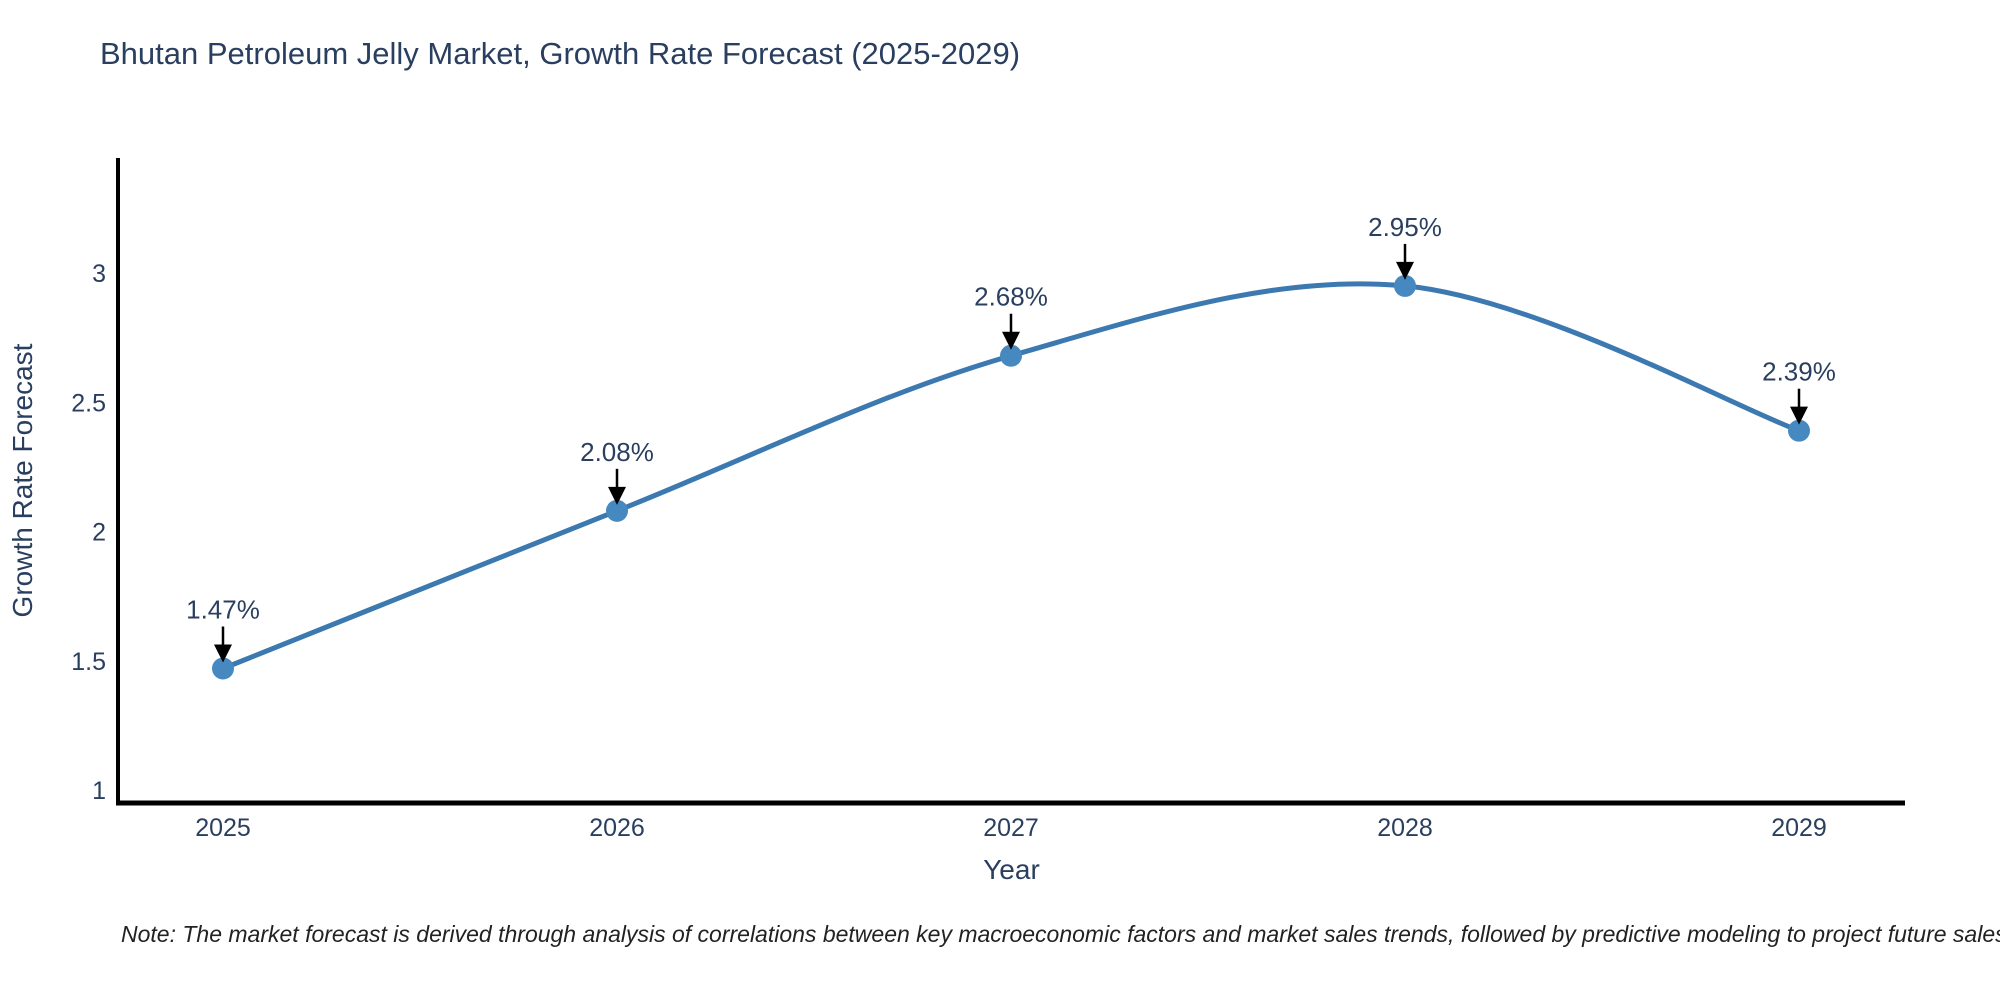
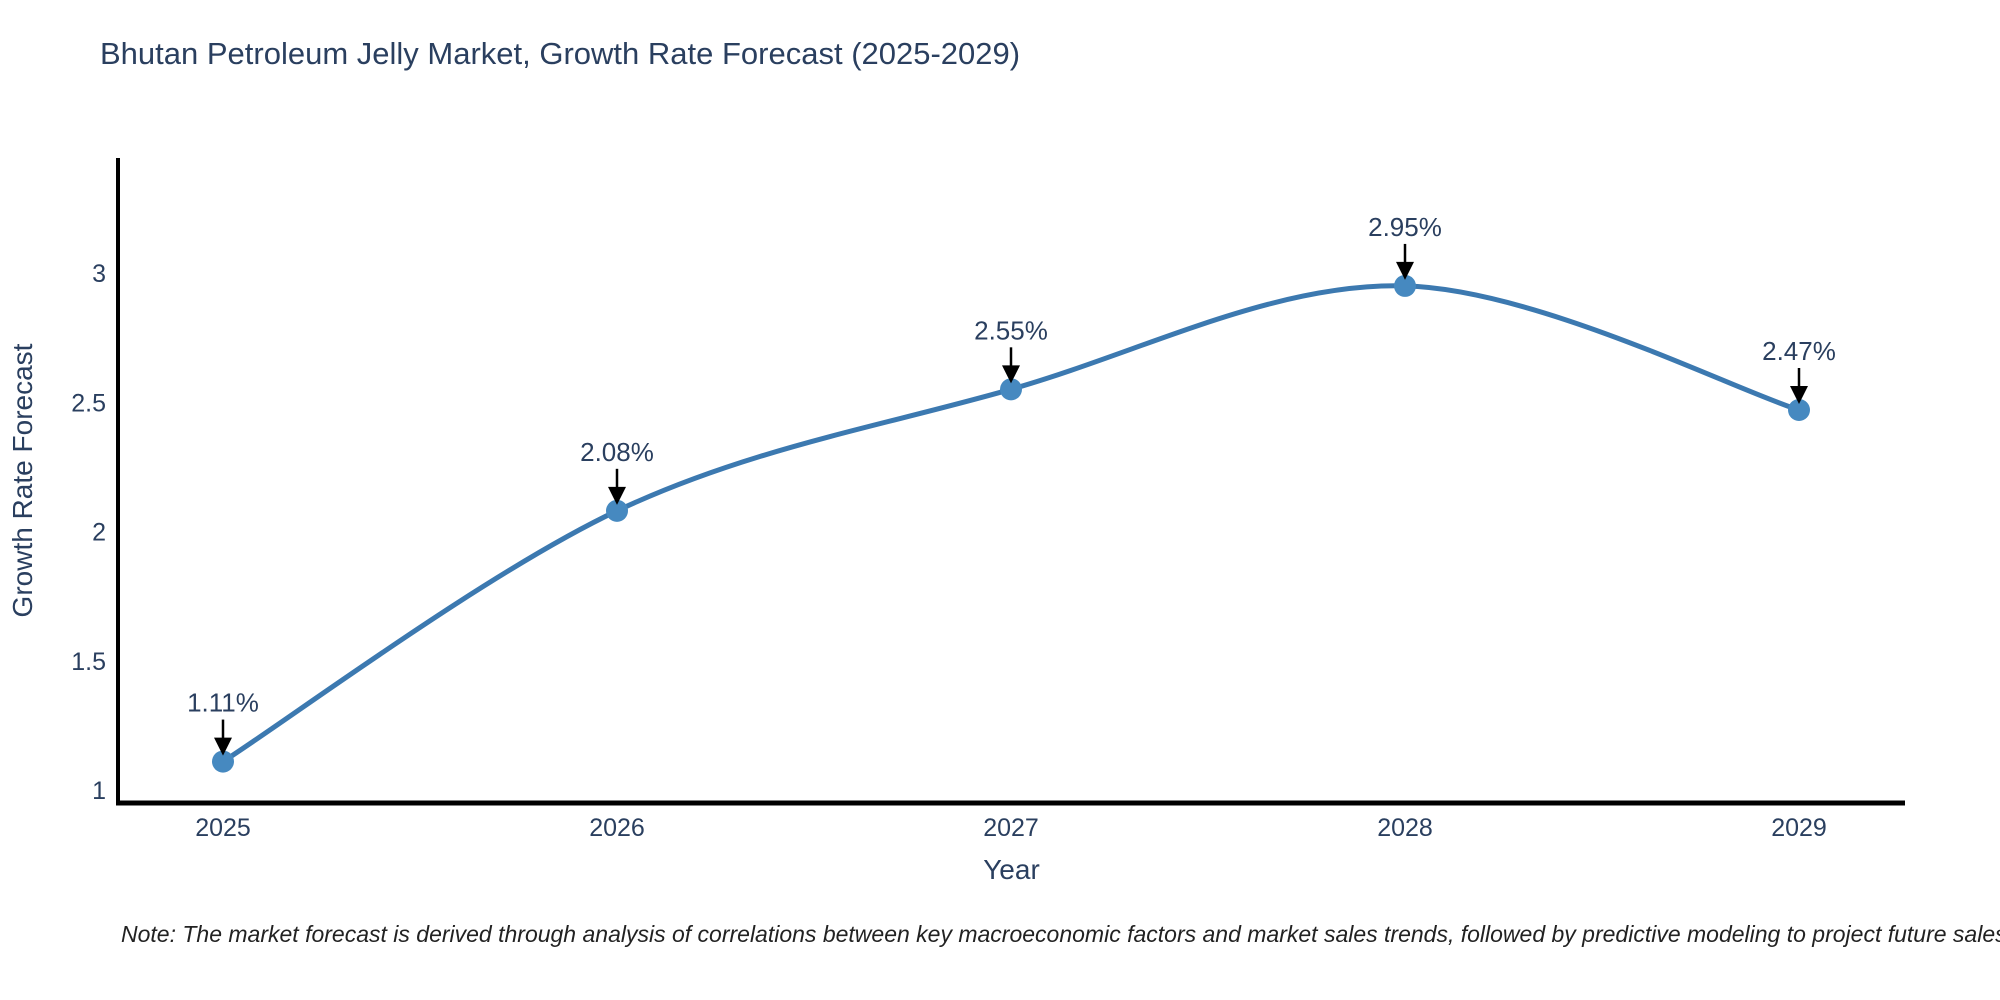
2025: 1.47% -> 1.11%
2027: 2.68% -> 2.55%
2029: 2.39% -> 2.47%
